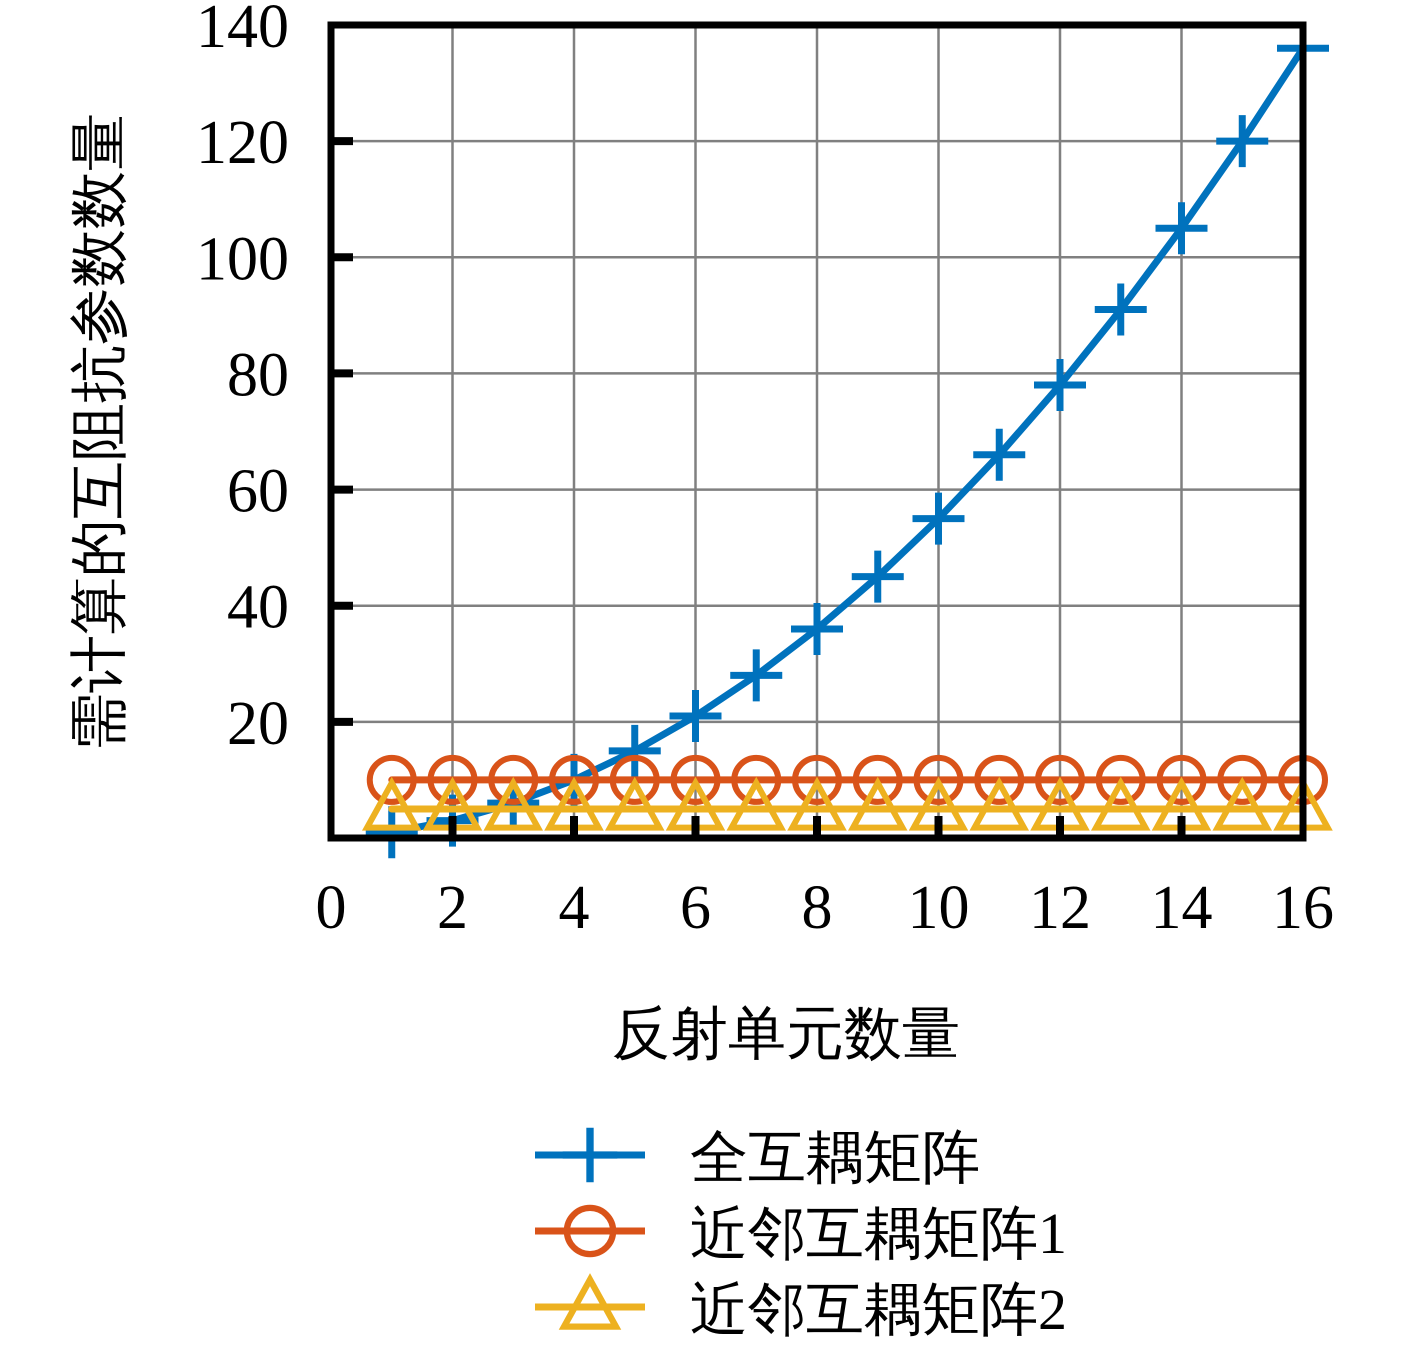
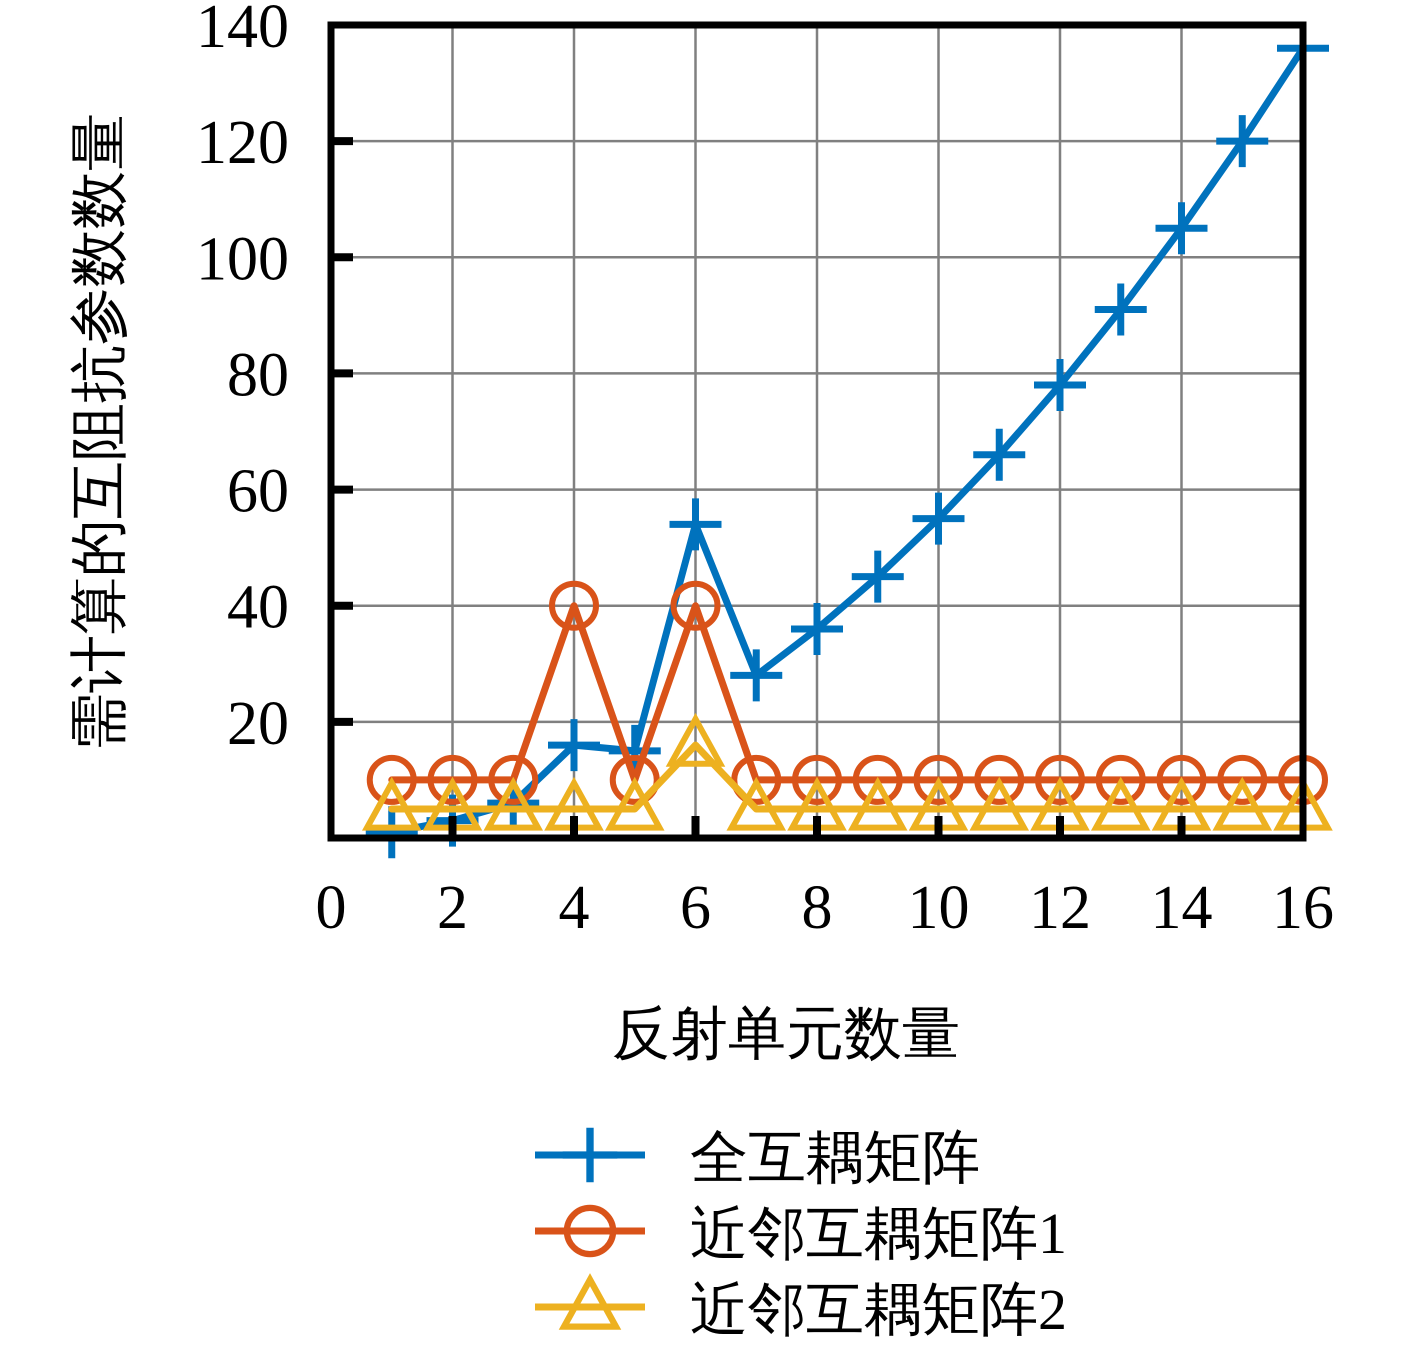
全互耦矩阵/4: 10 -> 16
近邻互耦矩阵1/4: 10 -> 40
全互耦矩阵/6: 21 -> 54
近邻互耦矩阵1/6: 10 -> 40
近邻互耦矩阵2/6: 5 -> 16
